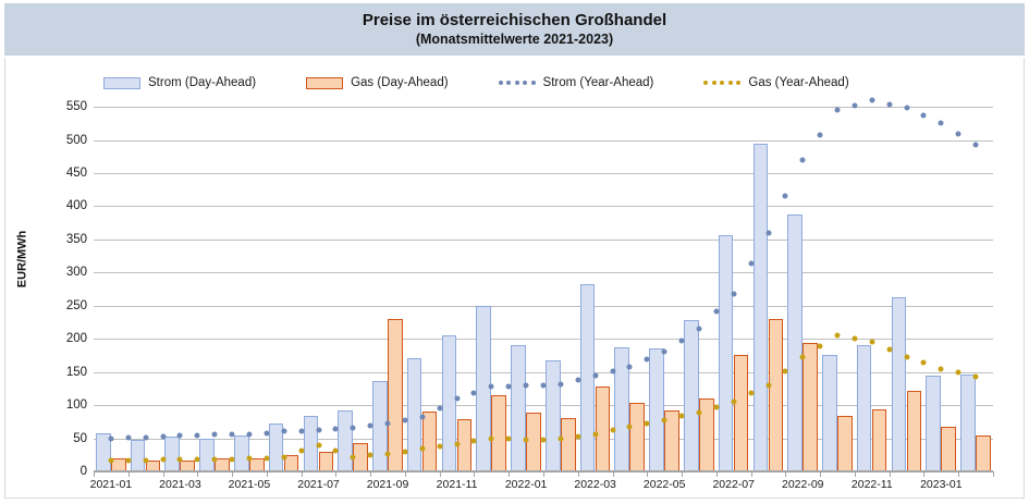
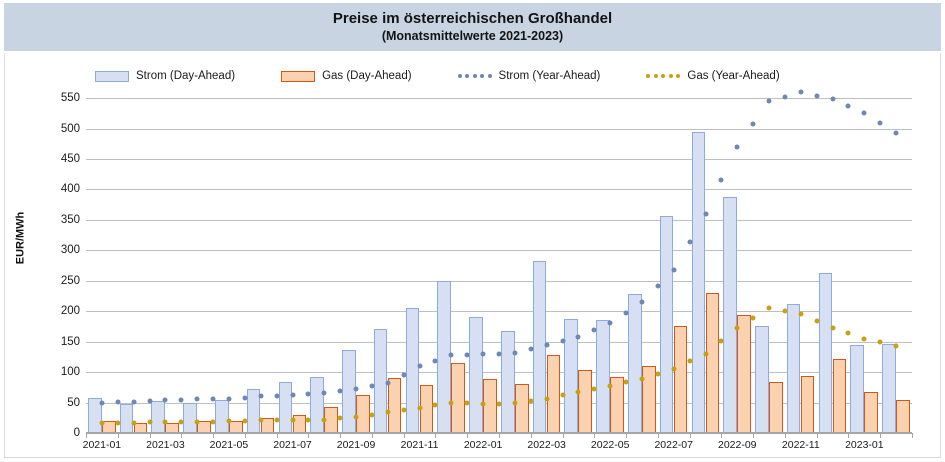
Gas (Year-Ahead)/2021-07: 40 -> 20
Gas (Day-Ahead)/2021-09: 230 -> 60
Strom (Day-Ahead)/2022-11: 190 -> 210
